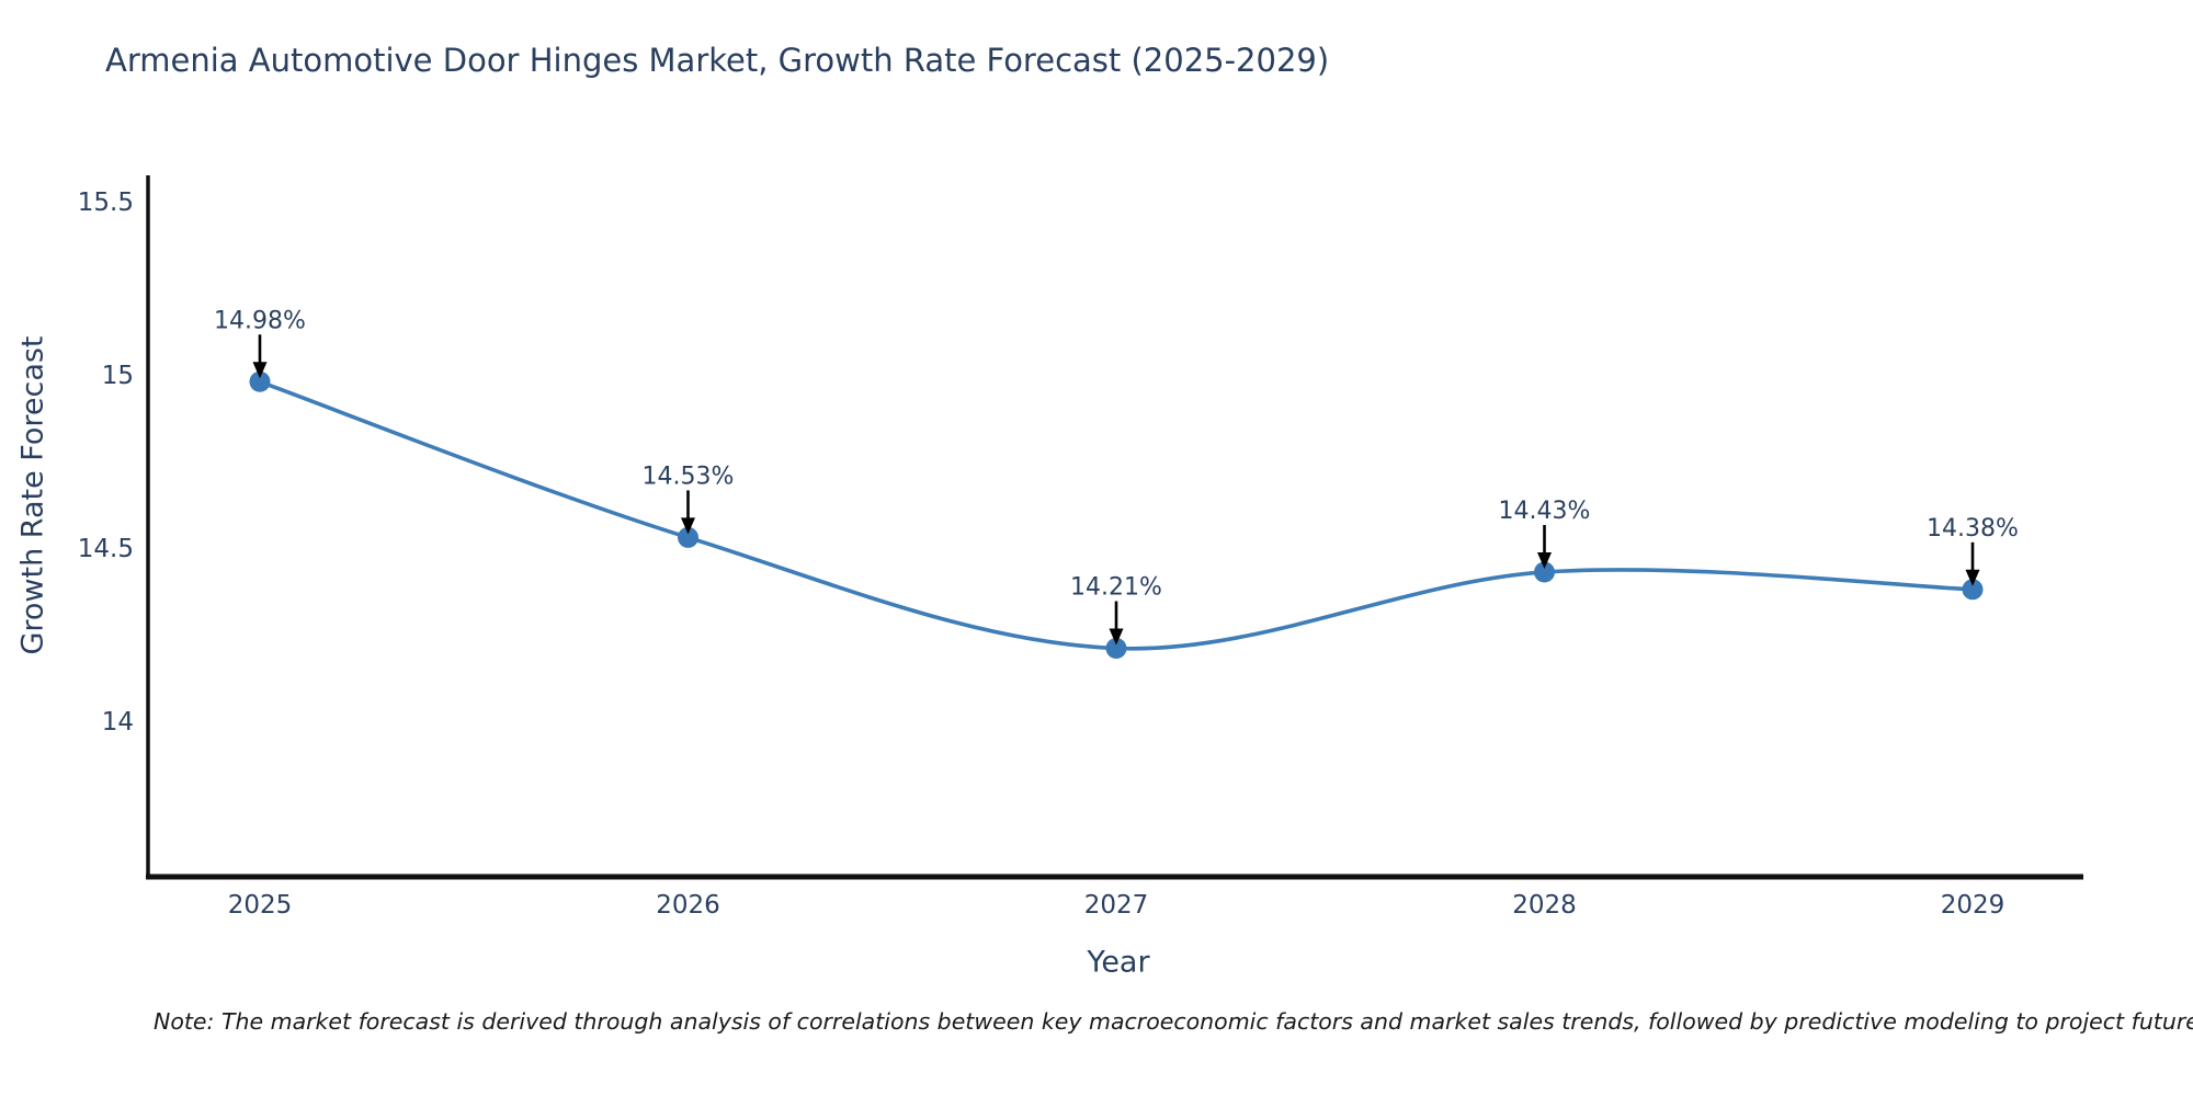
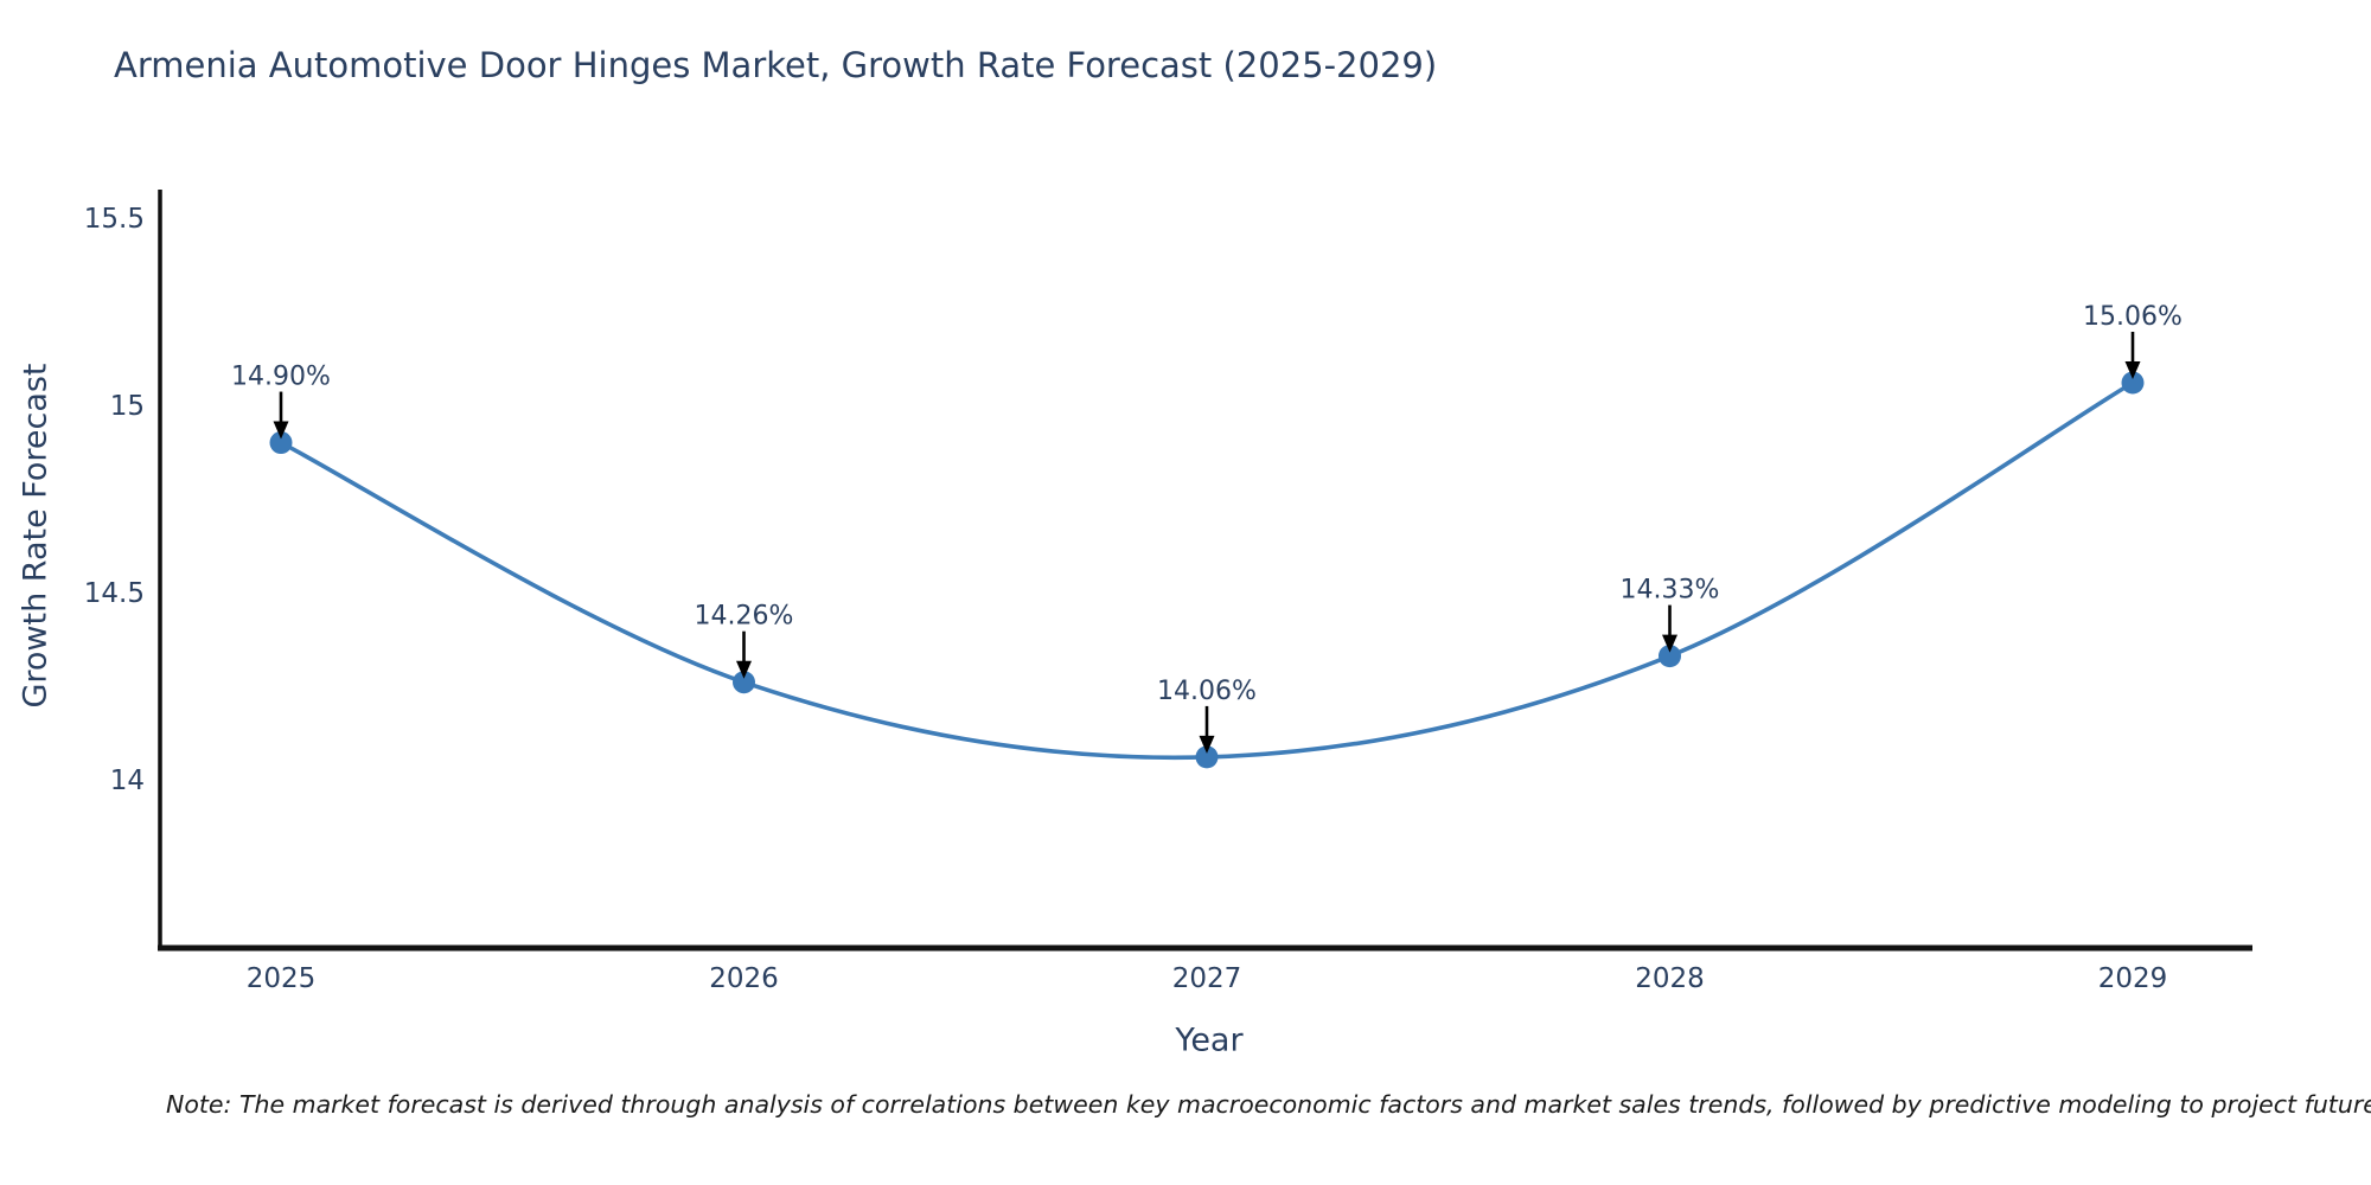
2025: 14.98% -> 14.90%
2026: 14.53% -> 14.26%
2027: 14.21% -> 14.06%
2028: 14.43% -> 14.33%
2029: 14.38% -> 15.06%
